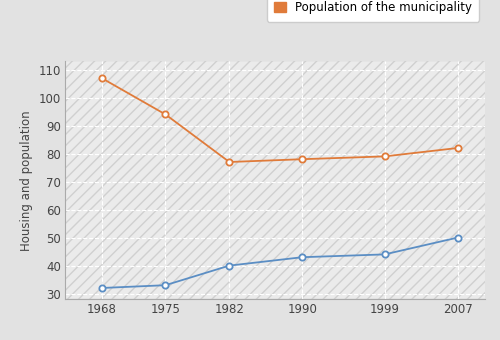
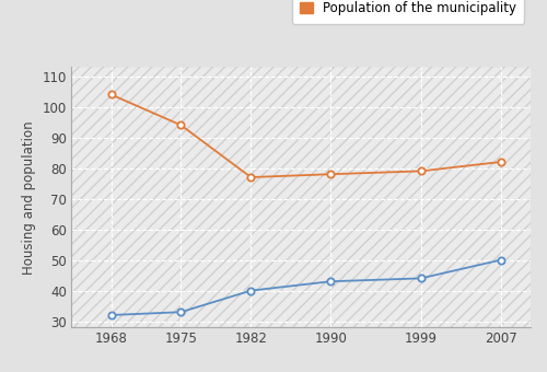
Population of the municipality/1968: 107 -> 104
